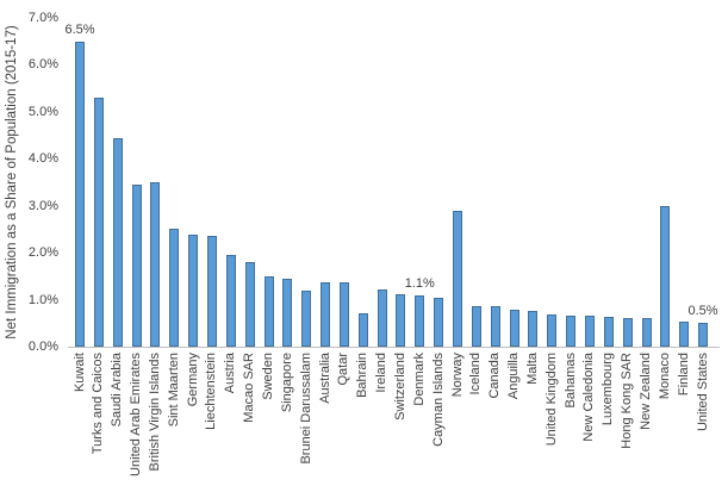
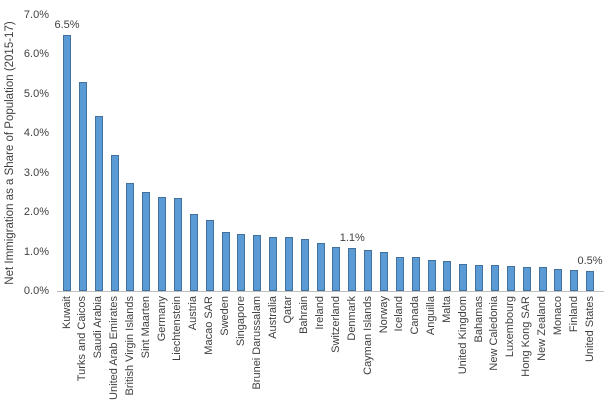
British Virgin Islands: 3.5% -> 2.8%
Brunei Darussalam: 1.2% -> 1.4%
Bahrain: 0.7% -> 1.3%
Norway: 2.9% -> 1.0%
Monaco: 3.0% -> 0.6%
